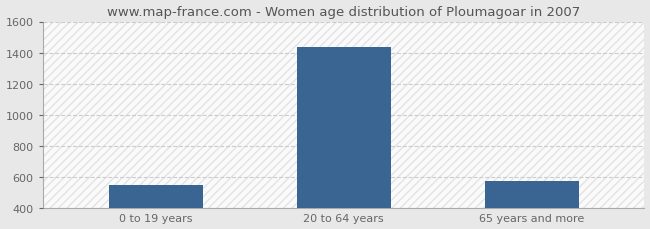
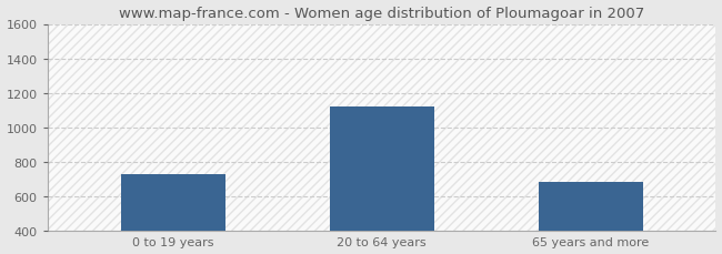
0 to 19 years: 540 -> 730
20 to 64 years: 1440 -> 1120
65 years and more: 580 -> 680
